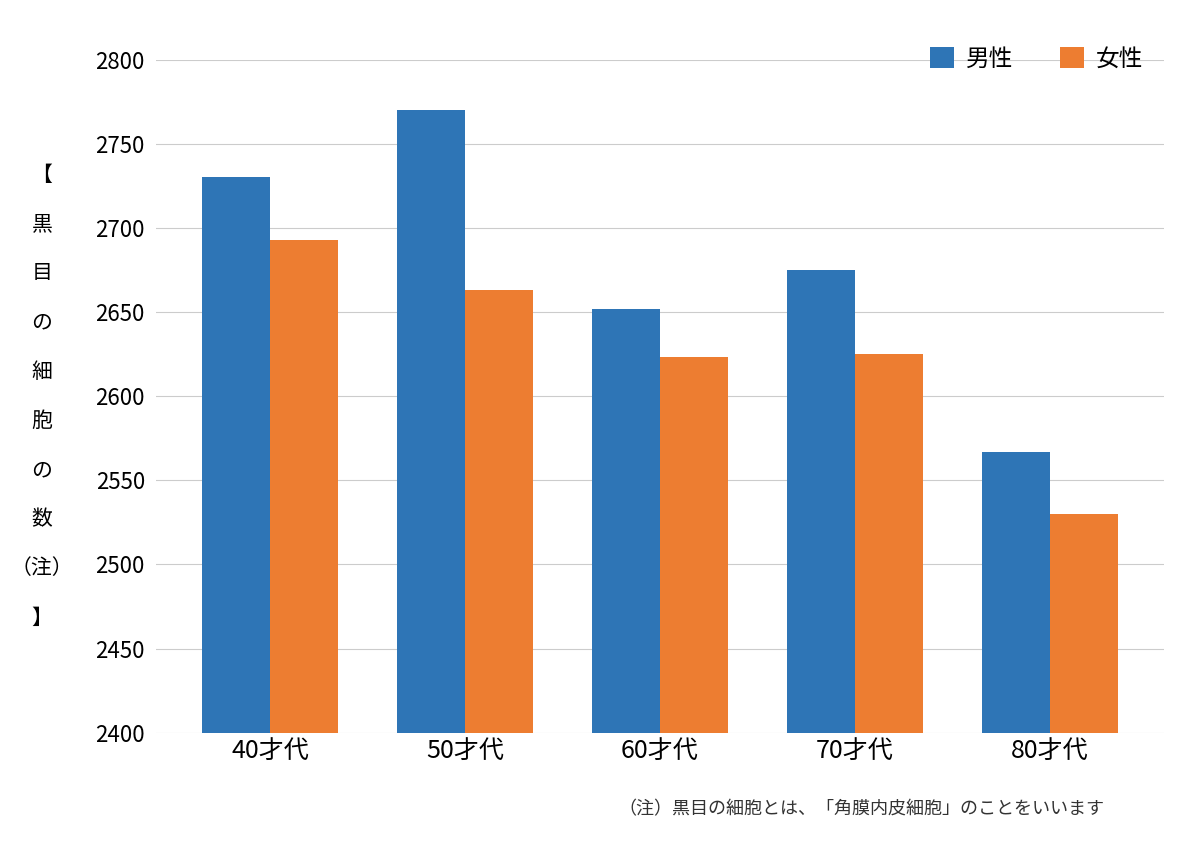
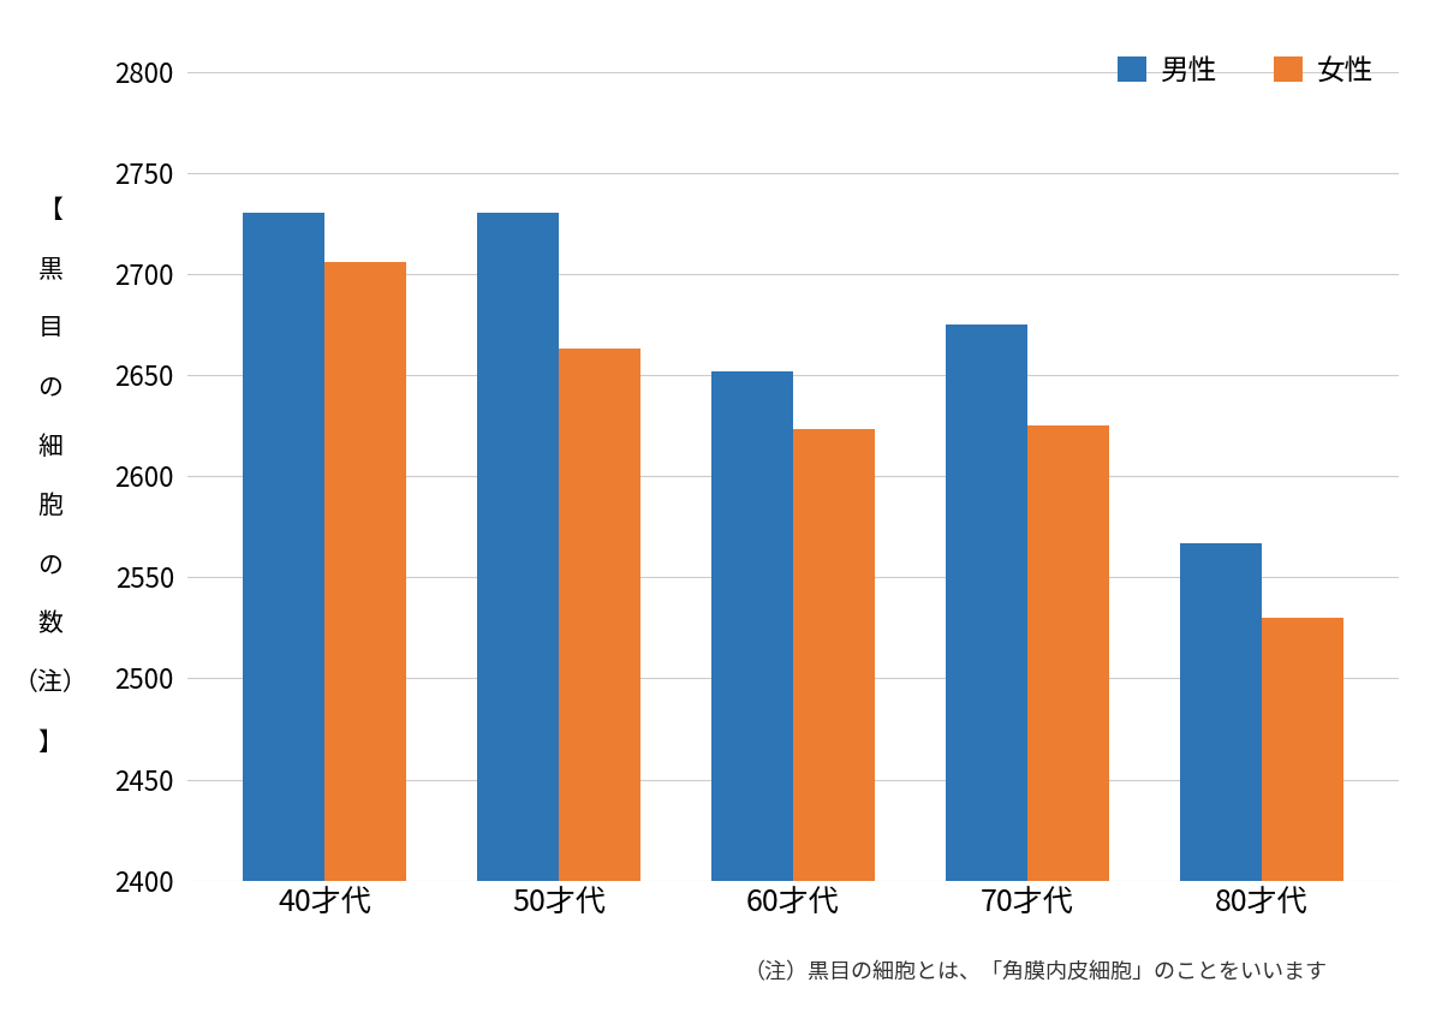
女性/40才代: 2693 -> 2706
男性/50才代: 2770 -> 2730
